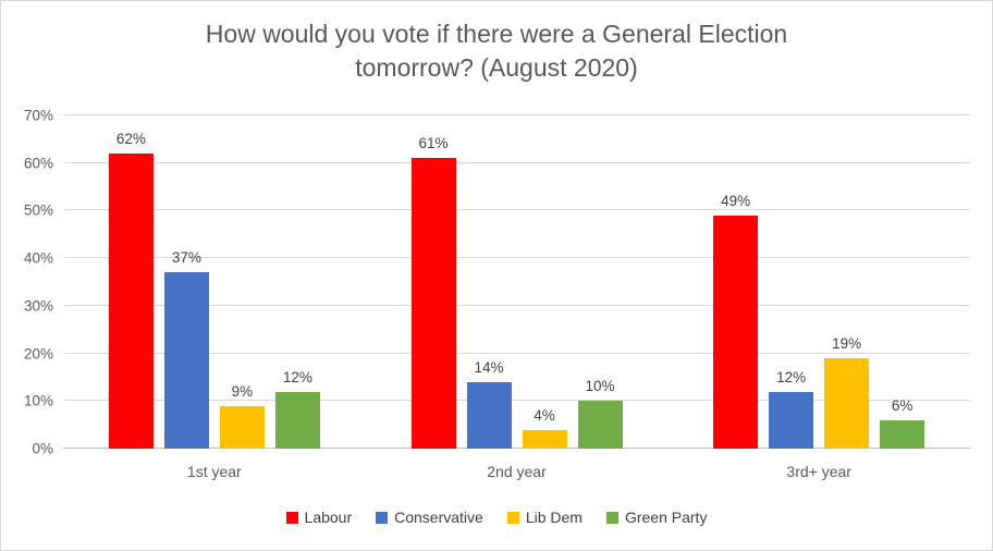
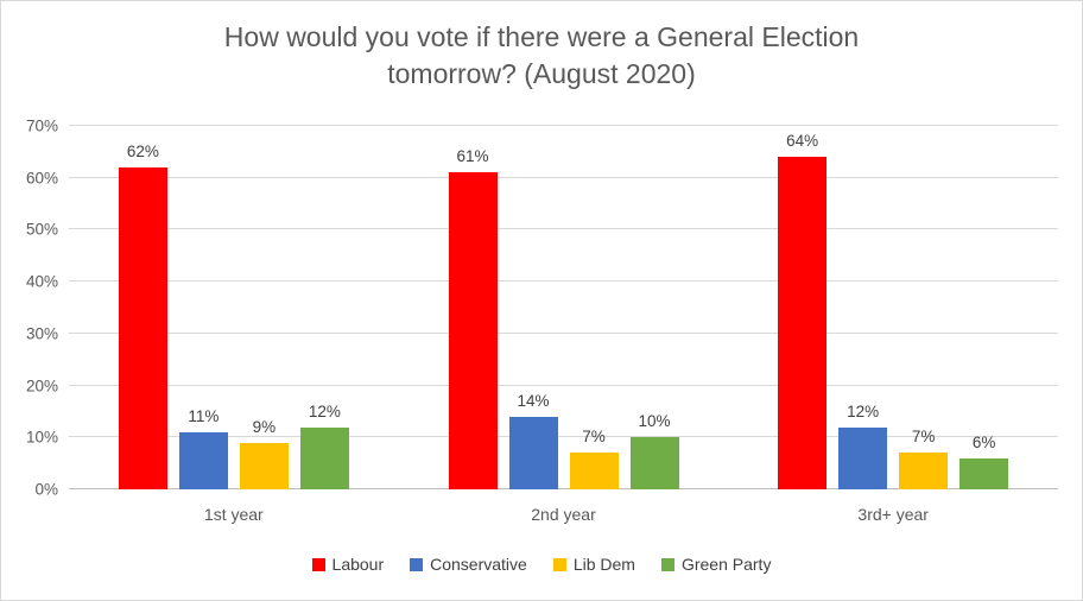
Conservative/1st year: 37% -> 11%
Lib Dem/2nd year: 4% -> 7%
Labour/3rd+ year: 49% -> 64%
Lib Dem/3rd+ year: 19% -> 7%
